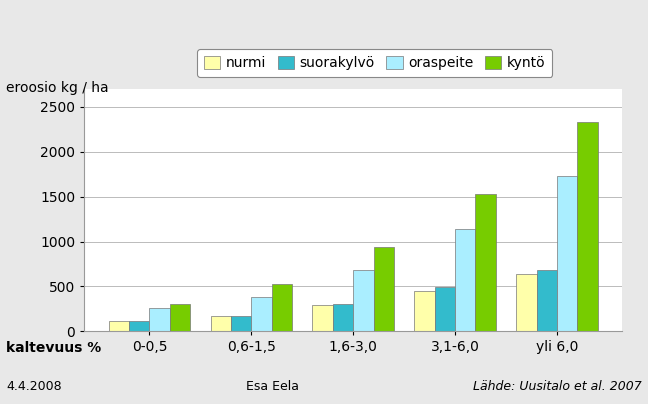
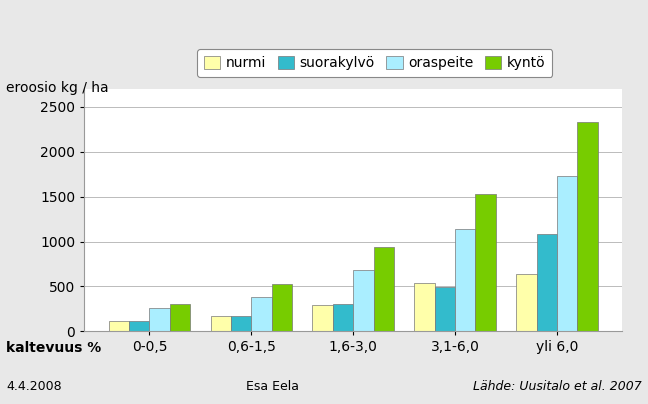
nurmi/3,1-6,0: 450 -> 540
suorakylvö/yli 6,0: 680 -> 1080
